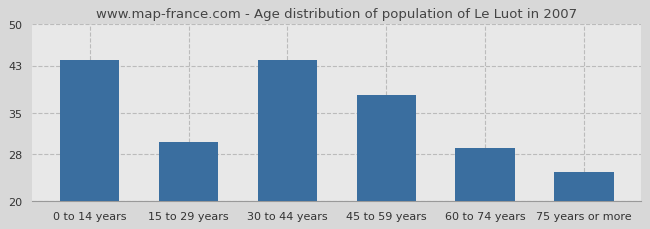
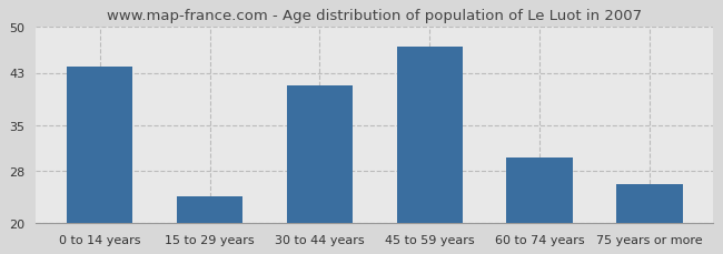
15 to 29 years: 30 -> 24
30 to 44 years: 44 -> 41
45 to 59 years: 38 -> 47
60 to 74 years: 29 -> 30
75 years or more: 25 -> 26
